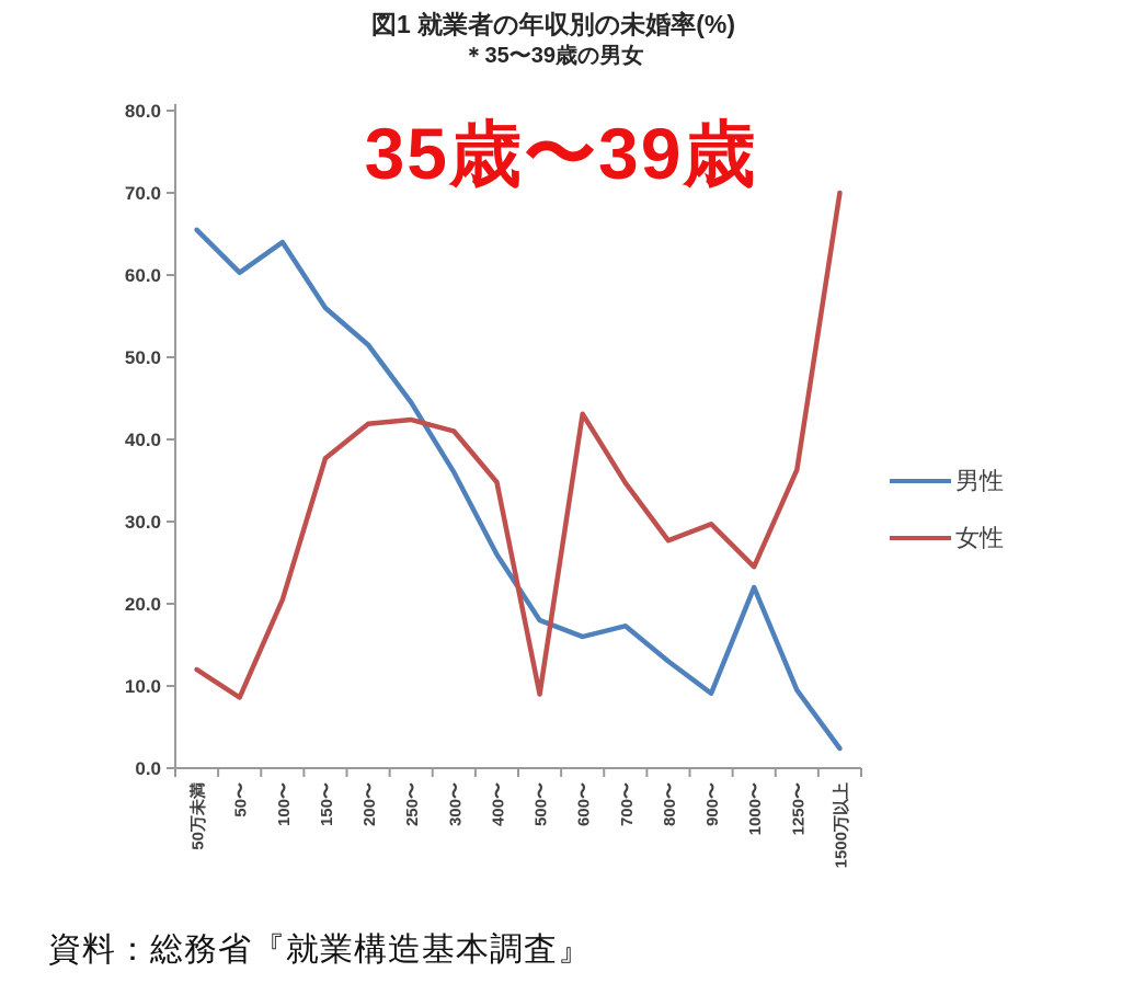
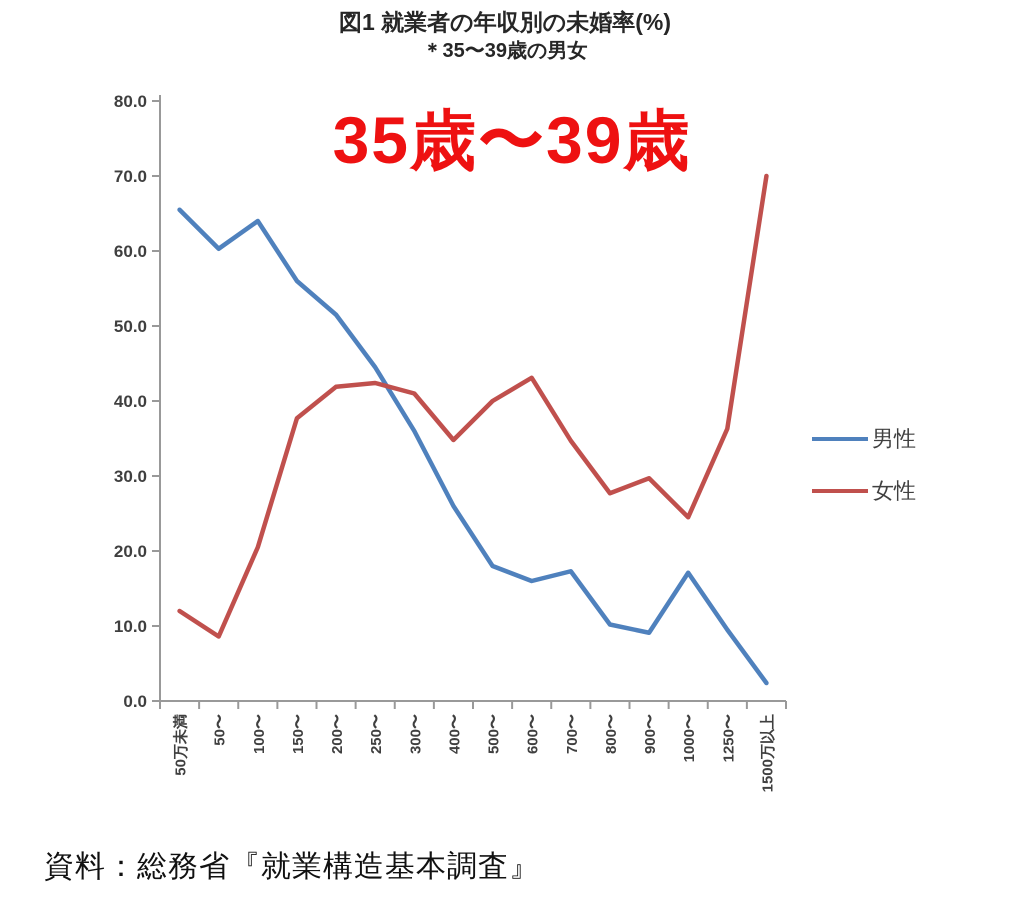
女性/500〜: 9 -> 40
男性/800〜: 13 -> 10
男性/1000〜: 22 -> 17
